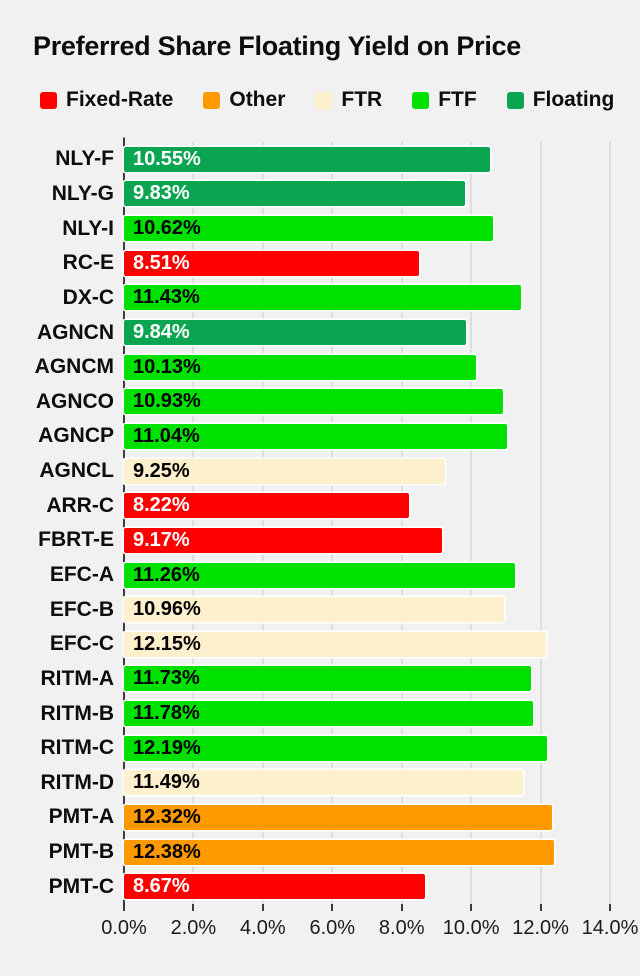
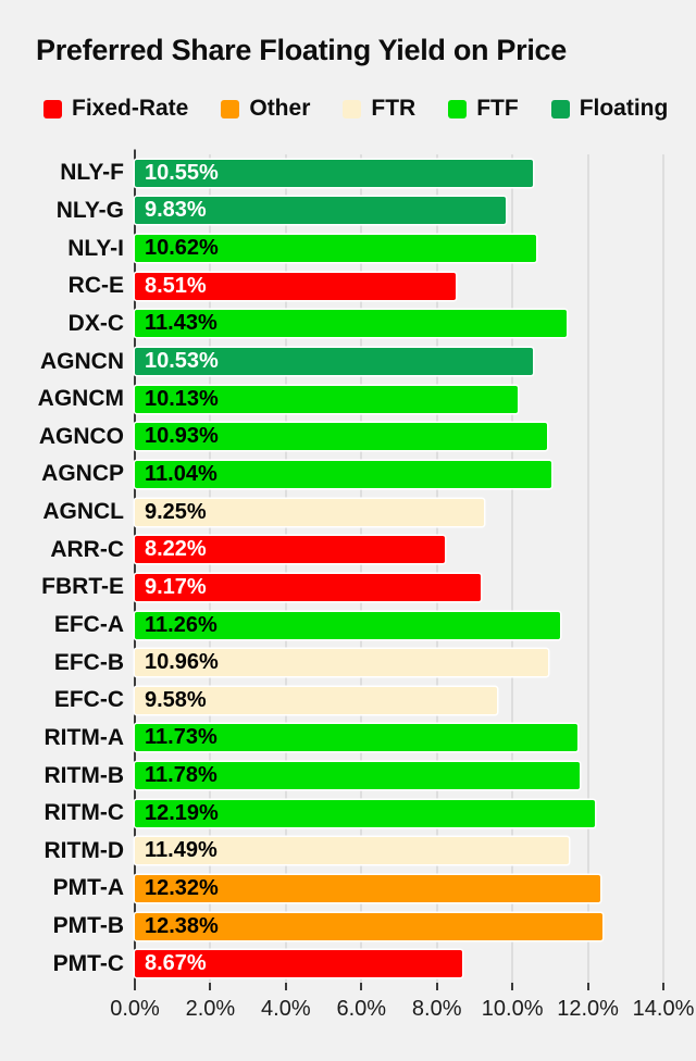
AGNCN: 9.84% -> 10.53%
EFC-C: 12.15% -> 9.58%
